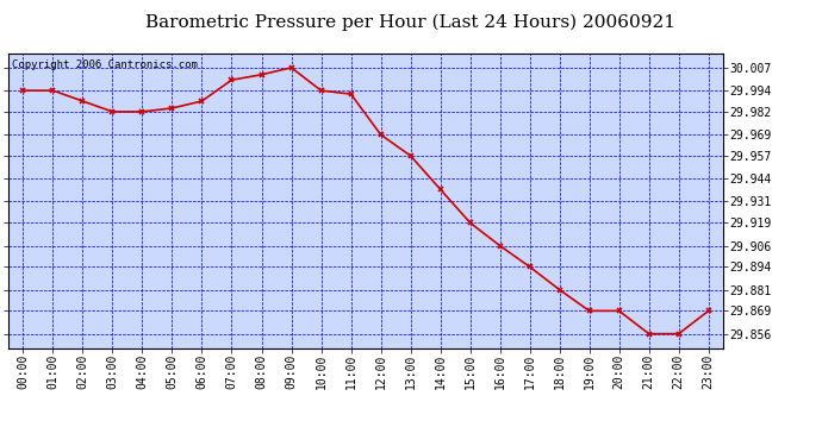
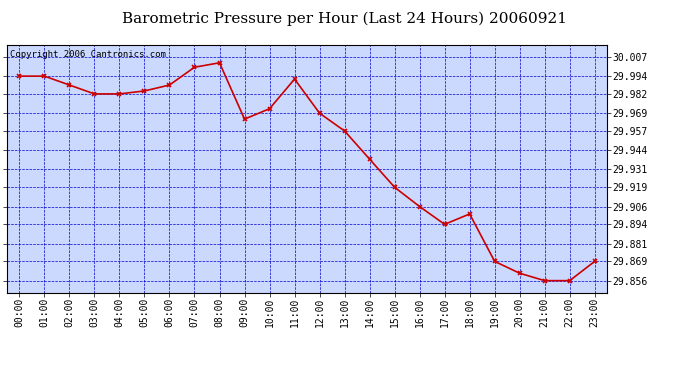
09:00: 30.007 -> 29.965
10:00: 29.994 -> 29.972
18:00: 29.881 -> 29.901
20:00: 29.869 -> 29.861
